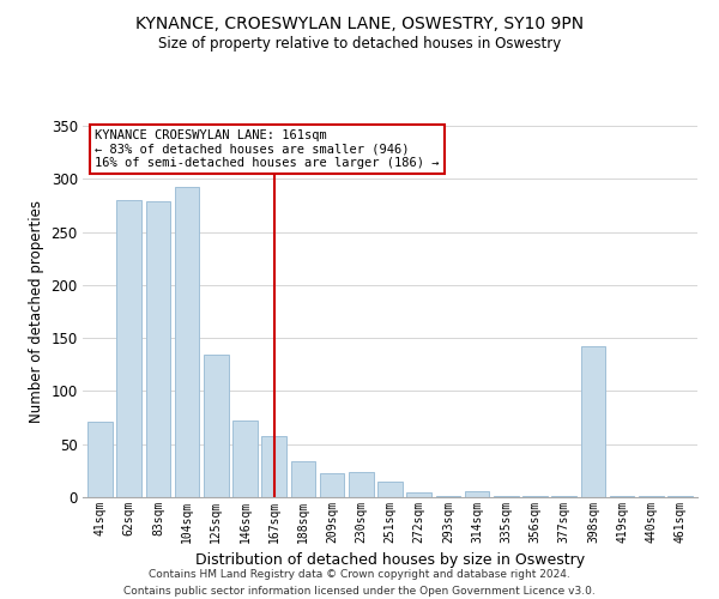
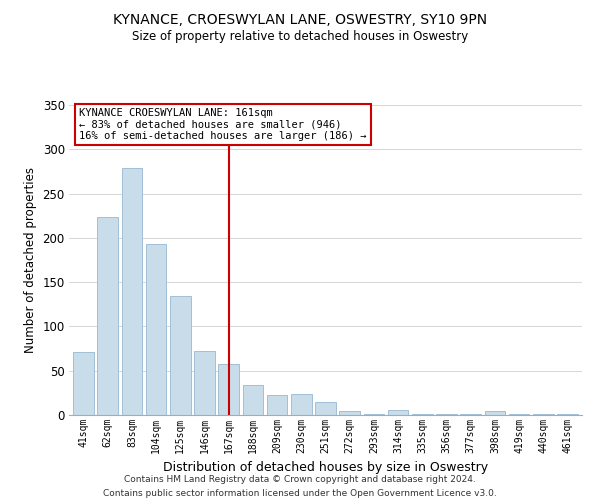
62sqm: 280 -> 224
104sqm: 292 -> 193
398sqm: 142 -> 5
